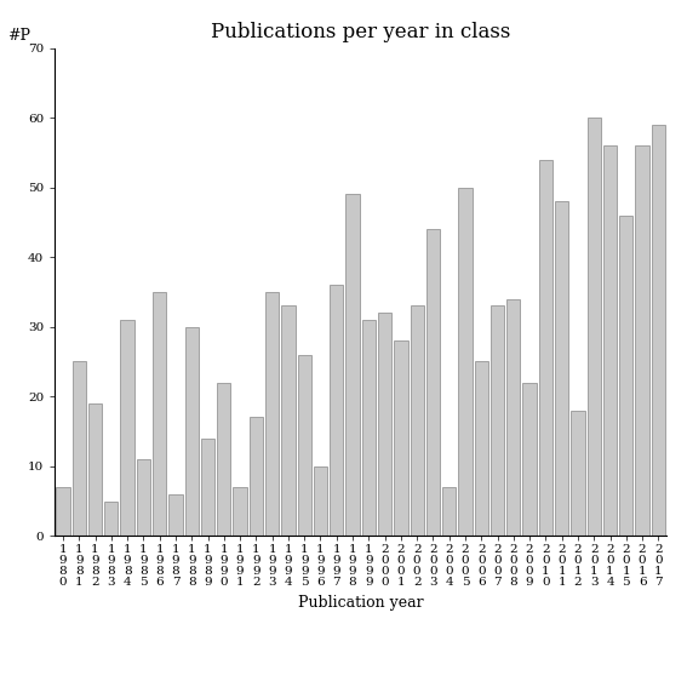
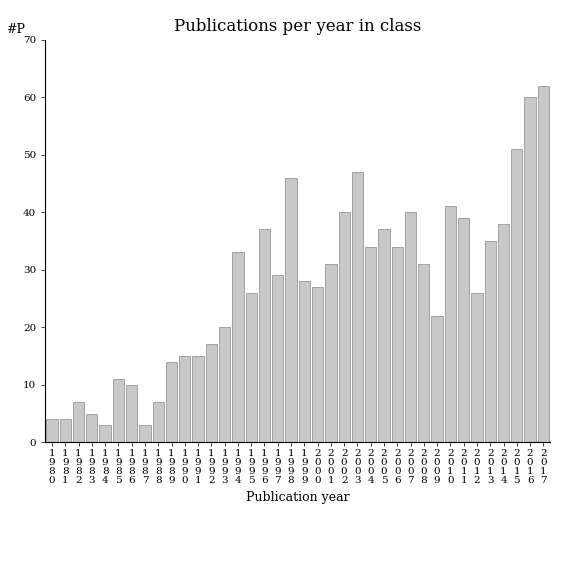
1 9 8 0: 7 -> 4
1 9 8 1: 25 -> 4
1 9 8 2: 19 -> 7
1 9 8 4: 31 -> 3
1 9 8 6: 35 -> 10
1 9 8 7: 6 -> 3
1 9 8 8: 30 -> 7
1 9 9 0: 22 -> 15
1 9 9 1: 7 -> 15
1 9 9 3: 35 -> 20
1 9 9 6: 10 -> 37
1 9 9 7: 36 -> 29
1 9 9 8: 49 -> 46
1 9 9 9: 31 -> 28
2 0 0 0: 32 -> 27
2 0 0 1: 28 -> 31
2 0 0 2: 33 -> 40
2 0 0 3: 44 -> 47
2 0 0 4: 7 -> 34
2 0 0 5: 50 -> 37
2 0 0 6: 25 -> 34
2 0 0 7: 33 -> 40
2 0 0 8: 34 -> 31
2 0 1 0: 54 -> 41
2 0 1 1: 48 -> 39
2 0 1 2: 18 -> 26
2 0 1 3: 60 -> 35
2 0 1 4: 56 -> 38
2 0 1 5: 46 -> 51
2 0 1 6: 56 -> 60
2 0 1 7: 59 -> 62
